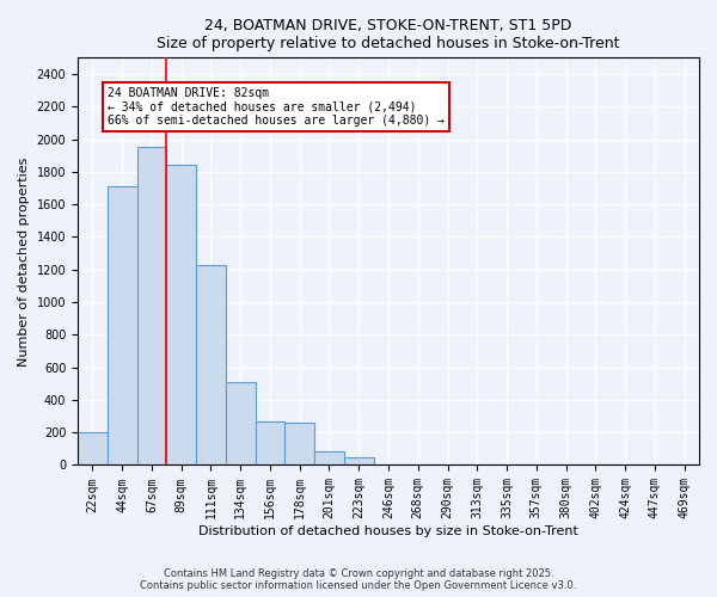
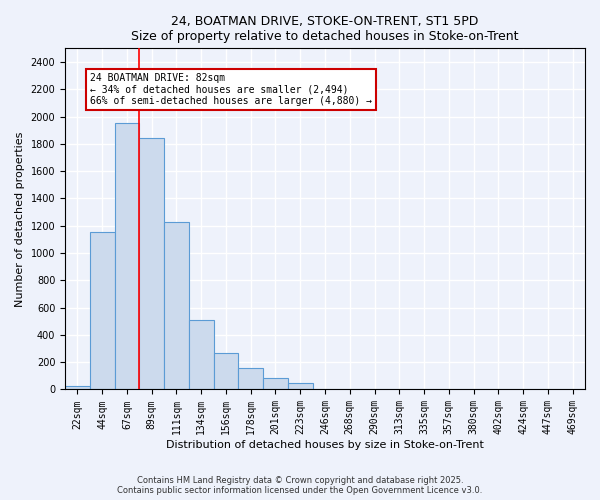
22sqm: 200 -> 20
44sqm: 1710 -> 1160
178sqm: 260 -> 160
